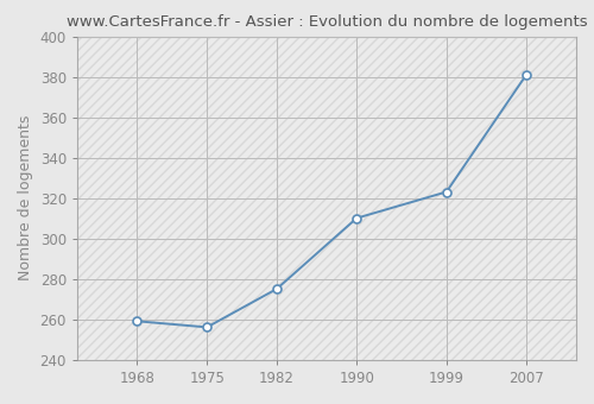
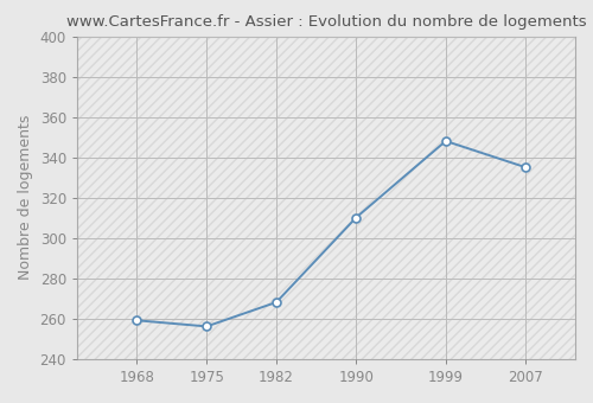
1982: 275 -> 268
1999: 323 -> 348
2007: 381 -> 335
